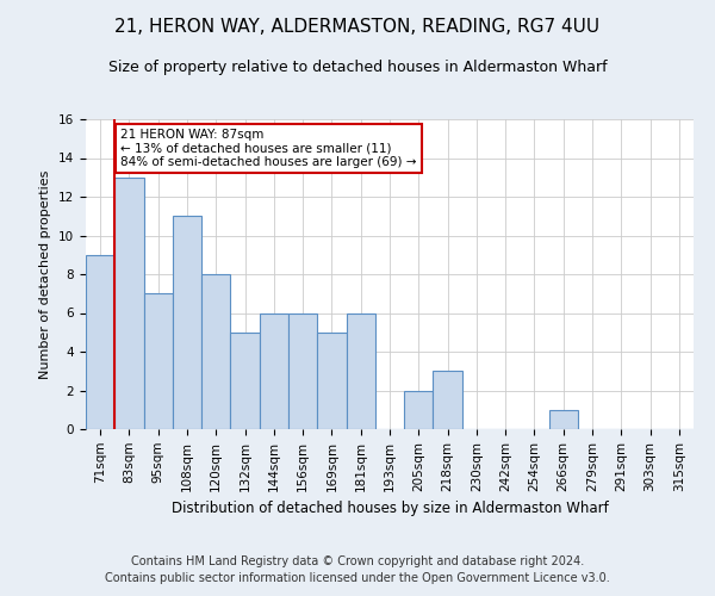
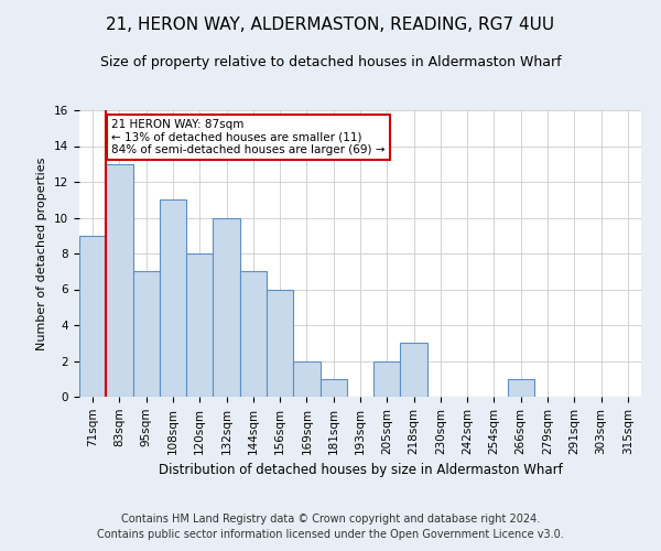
132sqm: 5 -> 10
144sqm: 6 -> 7
169sqm: 5 -> 2
181sqm: 6 -> 1
